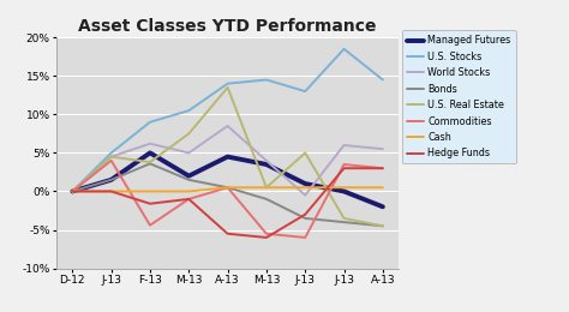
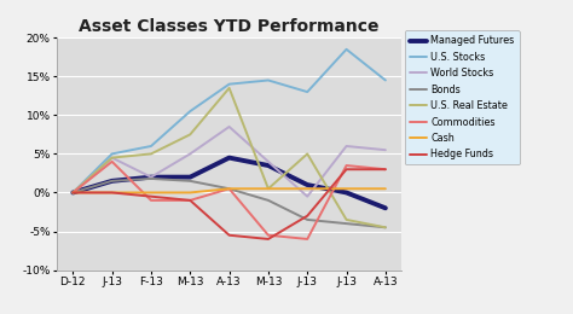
Managed Futures/F-13: 5.0% -> 2.0%
U.S. Stocks/F-13: 9.0% -> 6.0%
World Stocks/F-13: 6.2% -> 2.0%
Bonds/F-13: 3.6% -> 1.8%
U.S. Real Estate/F-13: 3.8% -> 5.0%
Commodities/F-13: -4.4% -> -1.0%
Hedge Funds/F-13: -1.6% -> -0.5%
